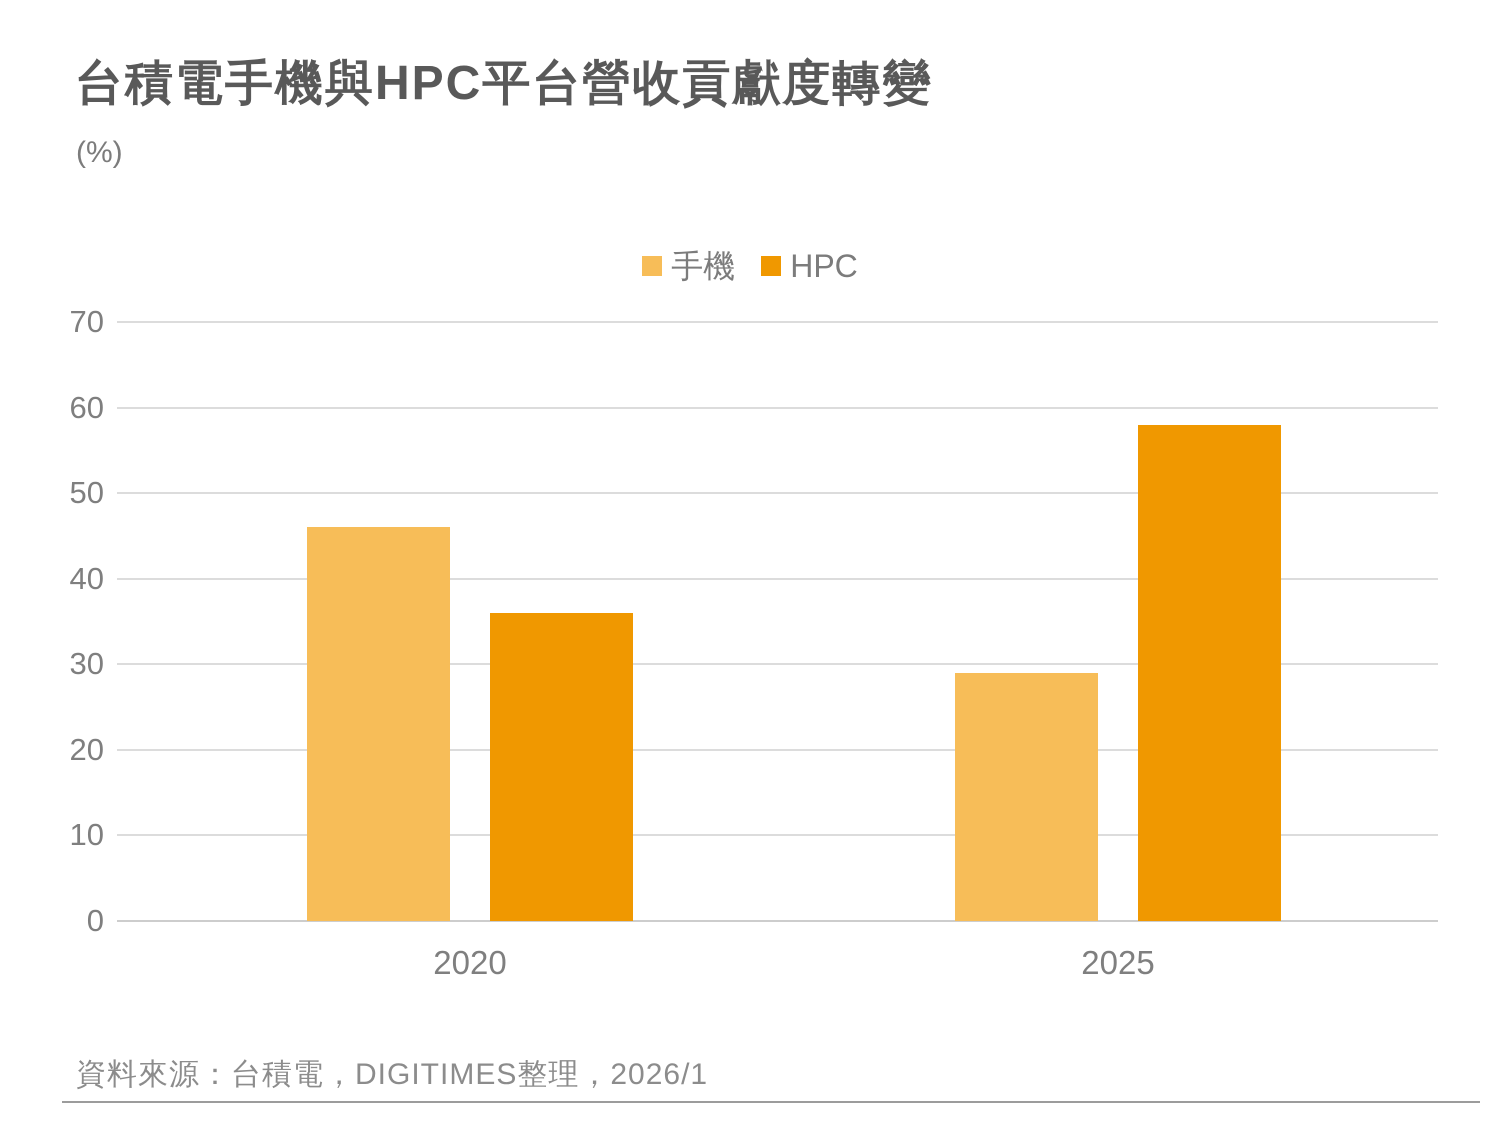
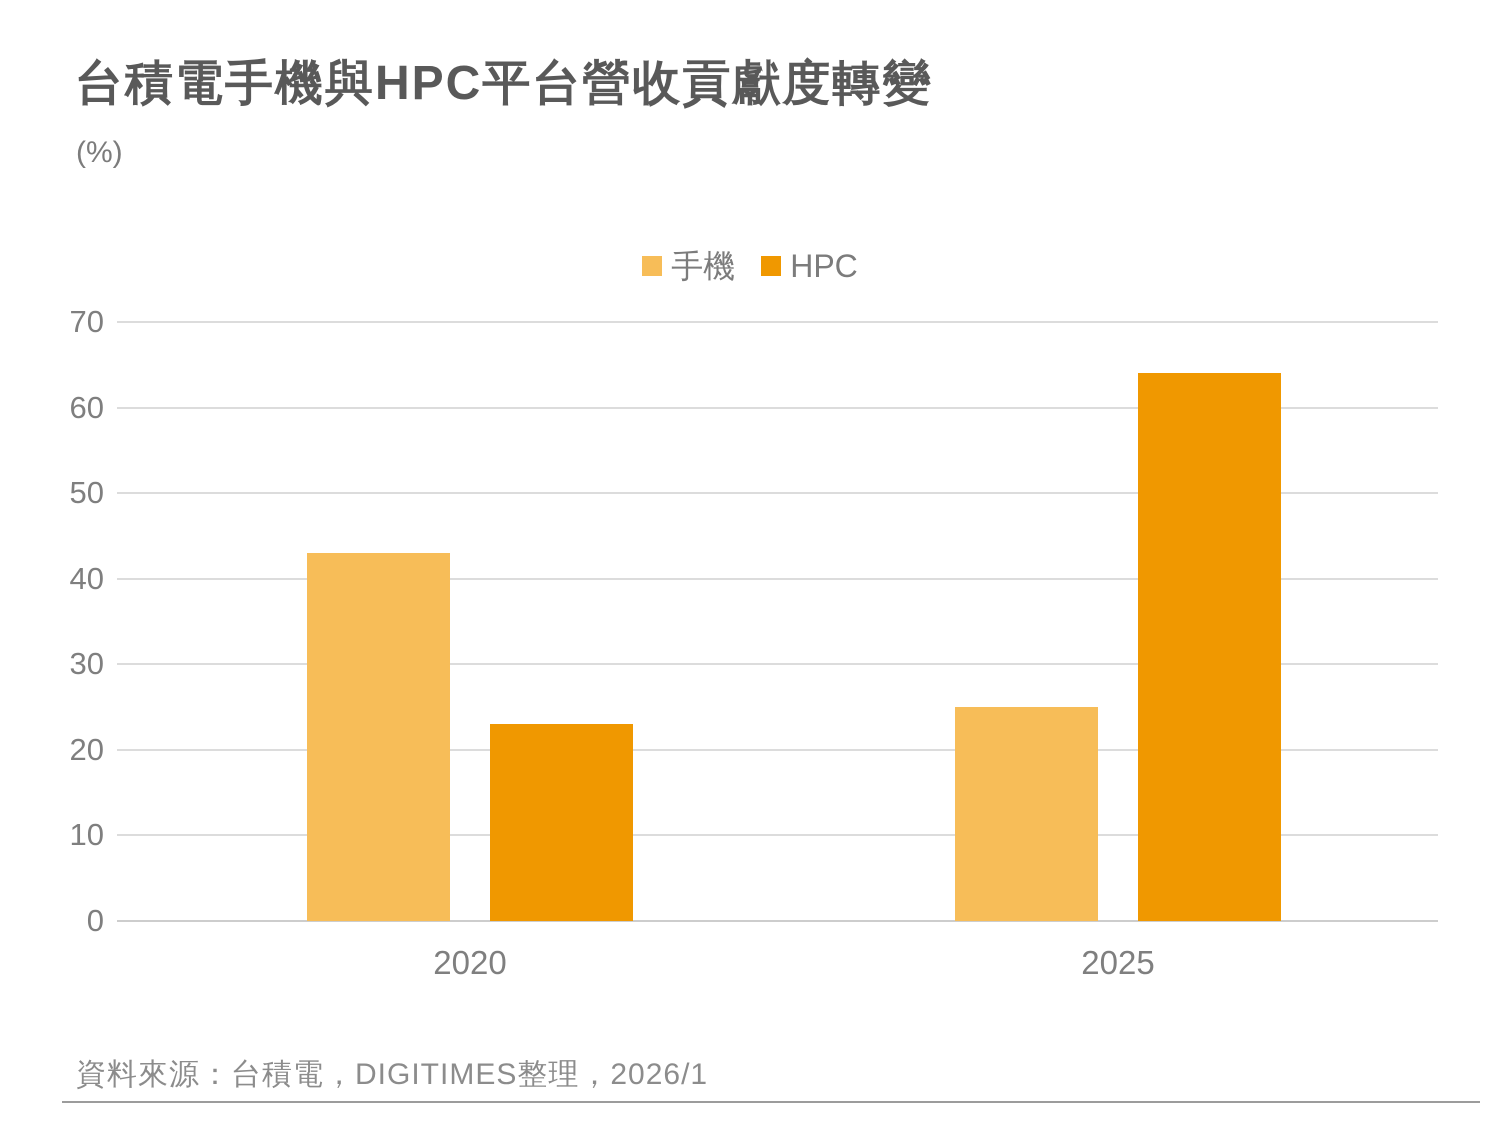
手機/2020: 46 -> 43
HPC/2020: 36 -> 23
手機/2025: 29 -> 25
HPC/2025: 58 -> 64
